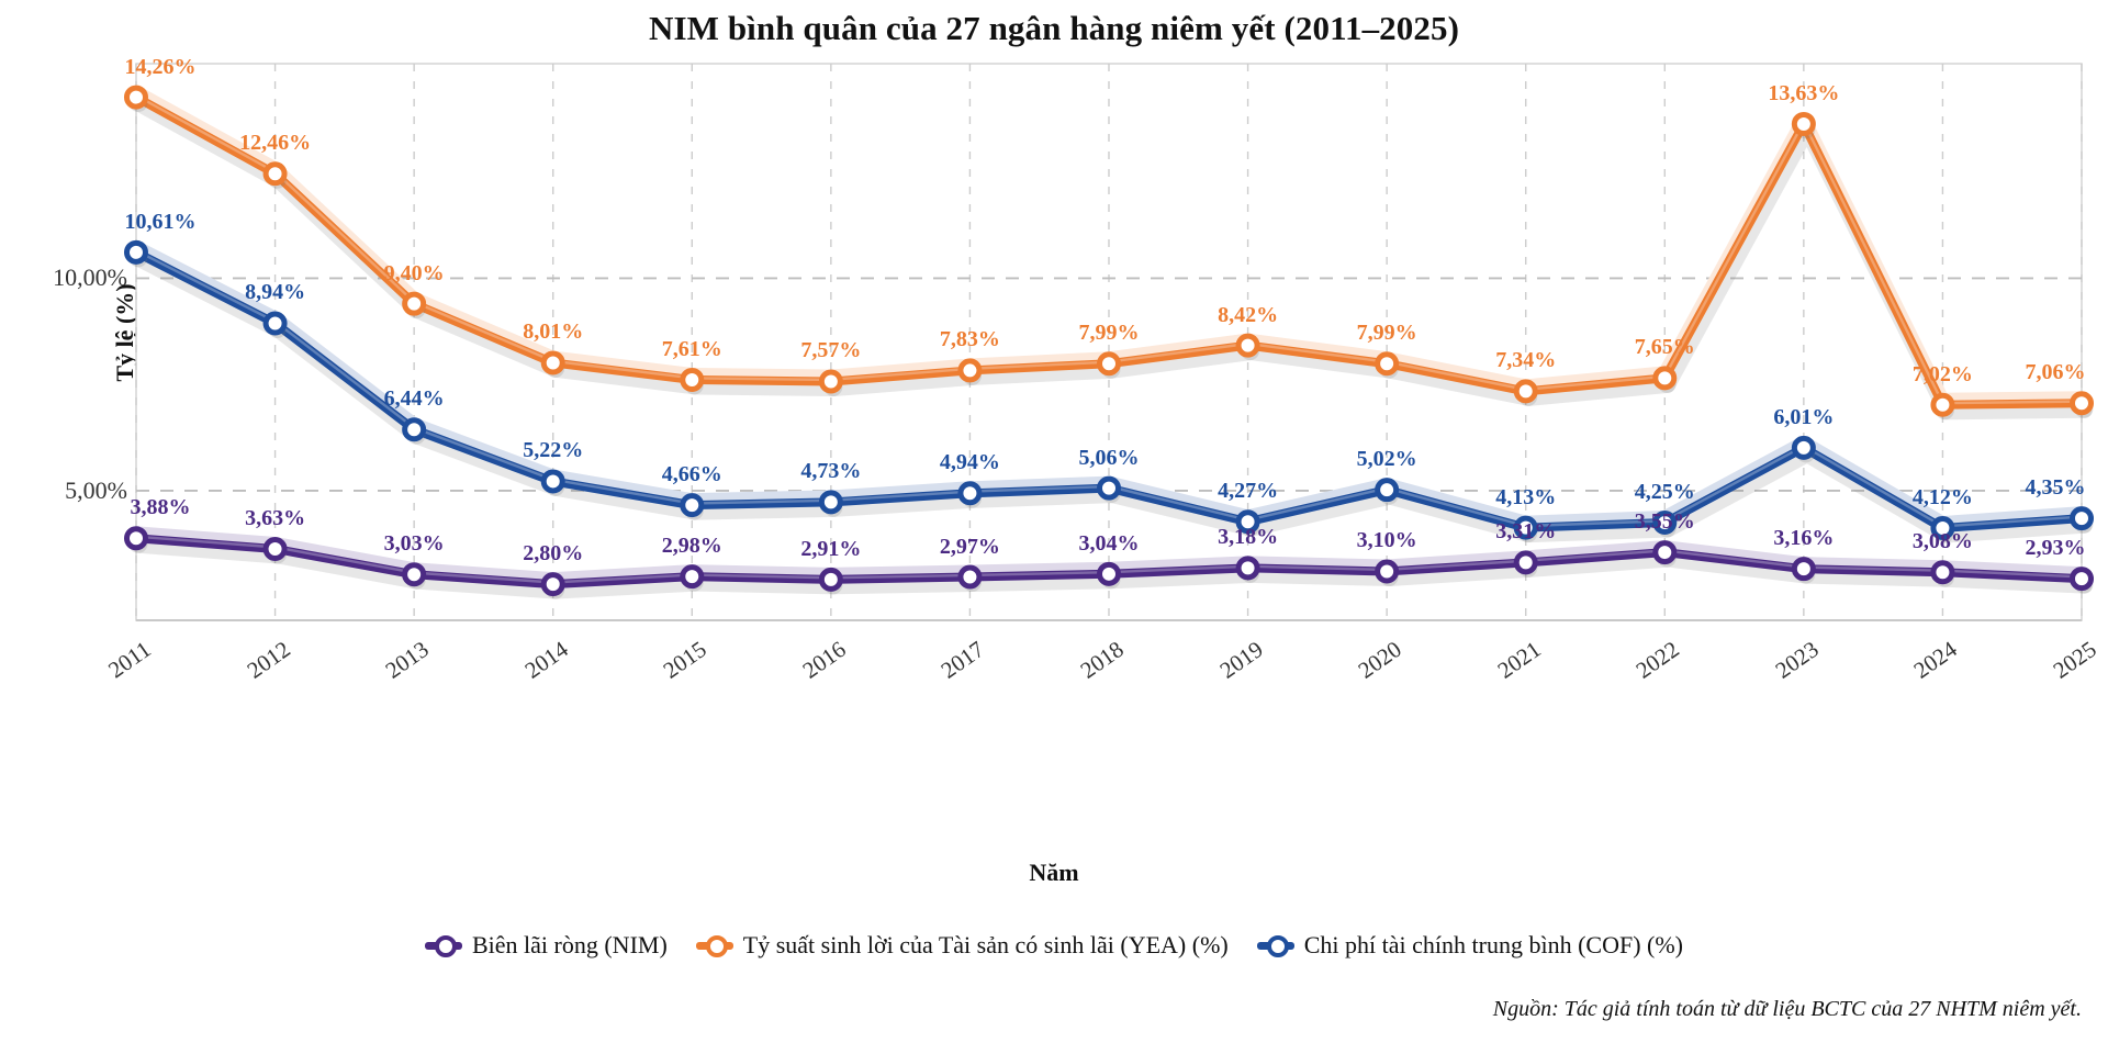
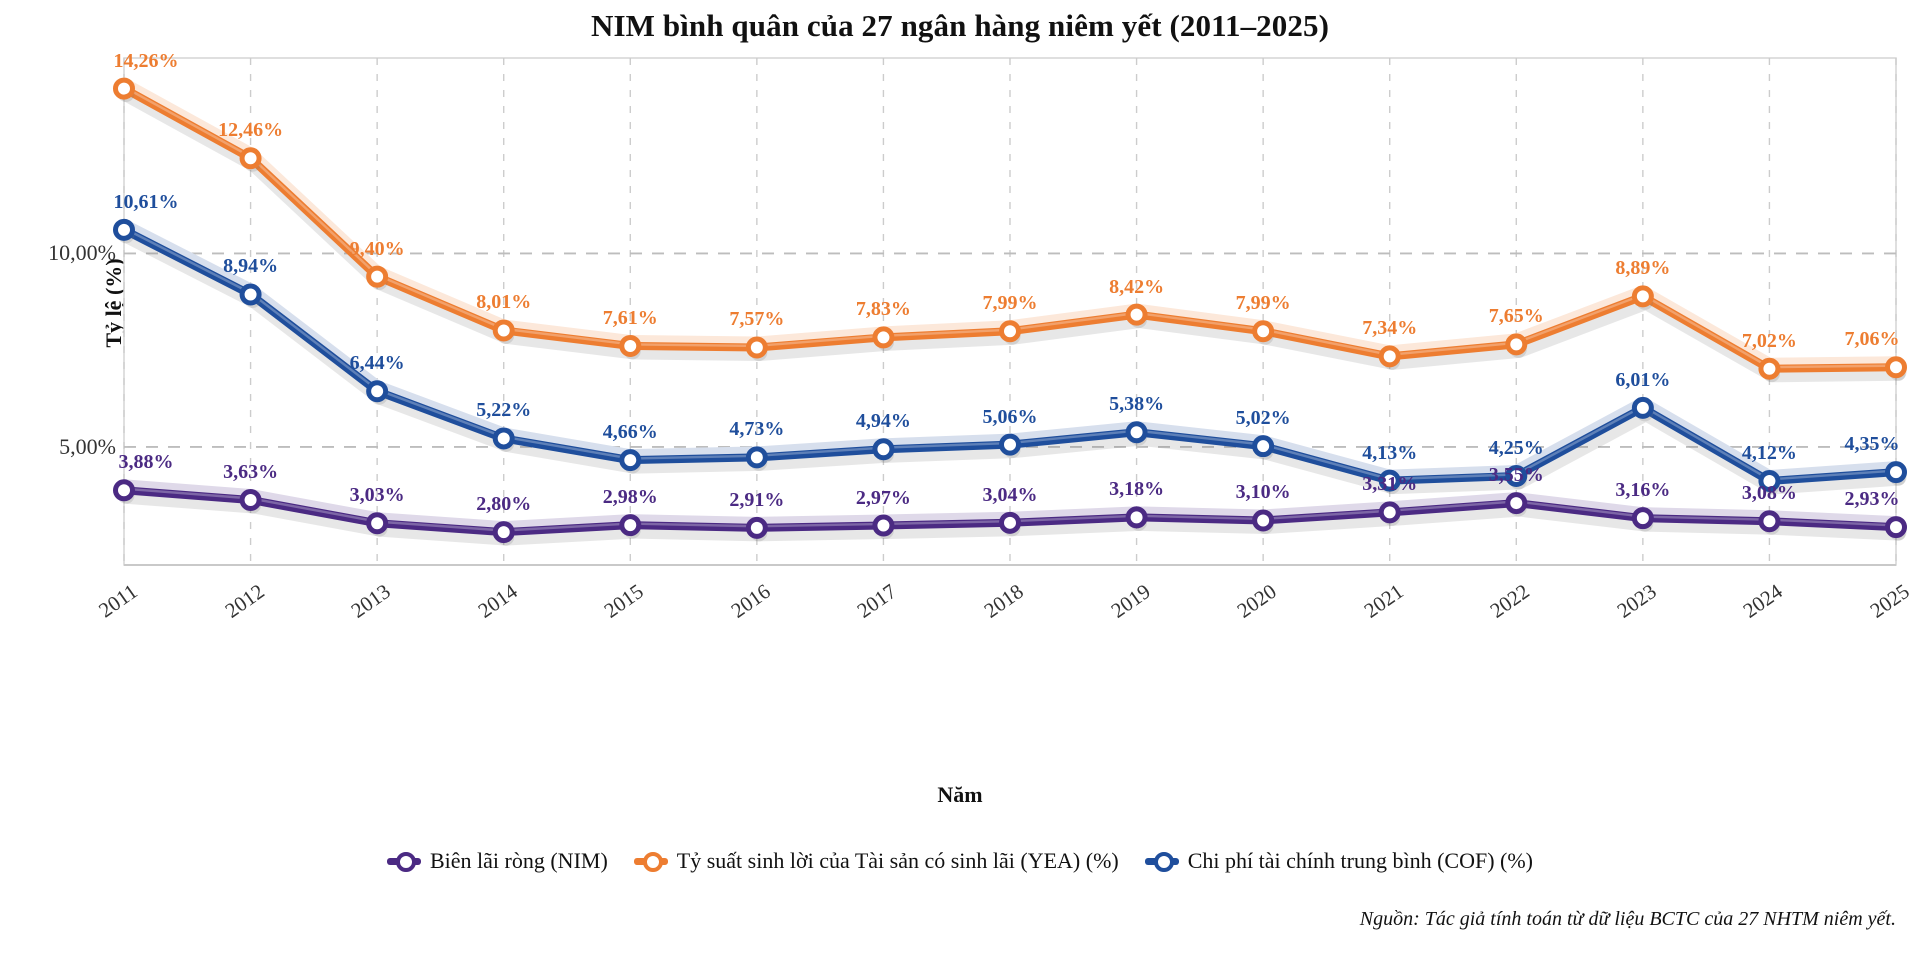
Chi phí tài chính trung bình (COF) (%)/2019: 4,27% -> 5,38%
Tỷ suất sinh lời của Tài sản có sinh lãi (YEA) (%)/2023: 13,63% -> 8,89%
